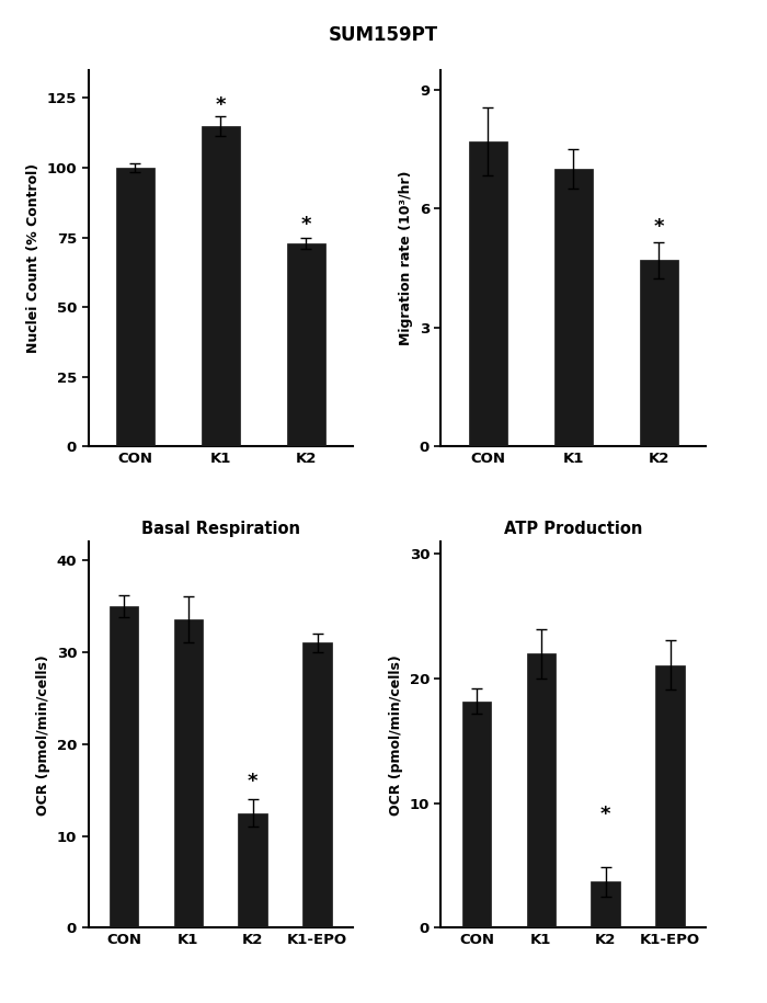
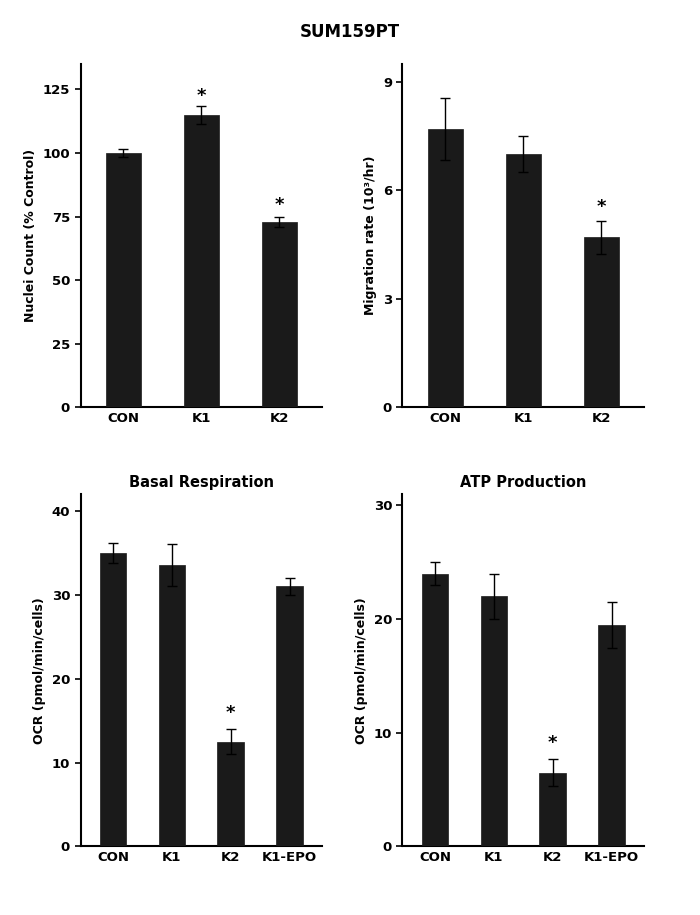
ATP Production/CON: 18.2 -> 24.0
ATP Production/K2: 3.7 -> 6.5
ATP Production/K1-EPO: 21.1 -> 19.5
